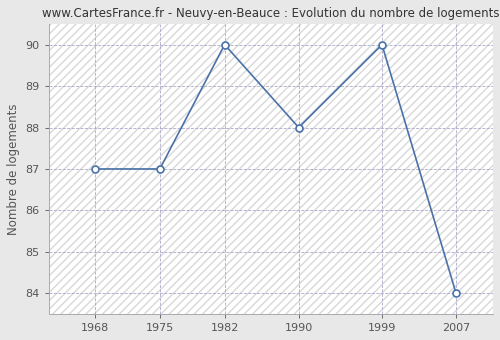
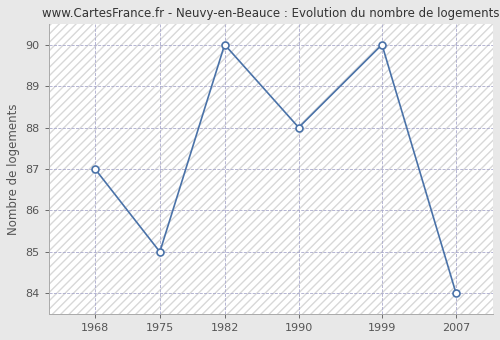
1975: 87 -> 85
